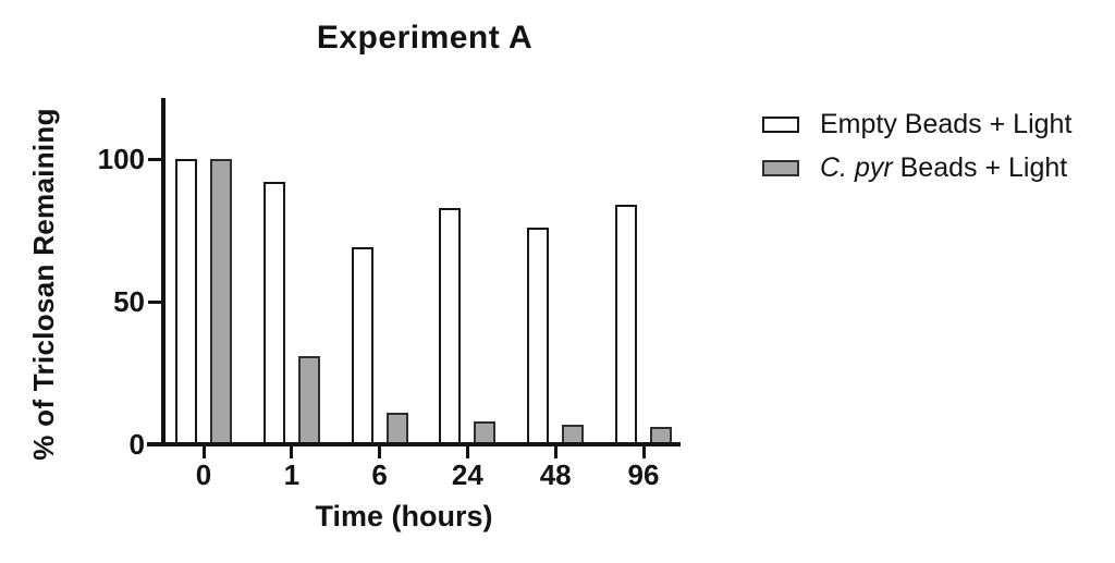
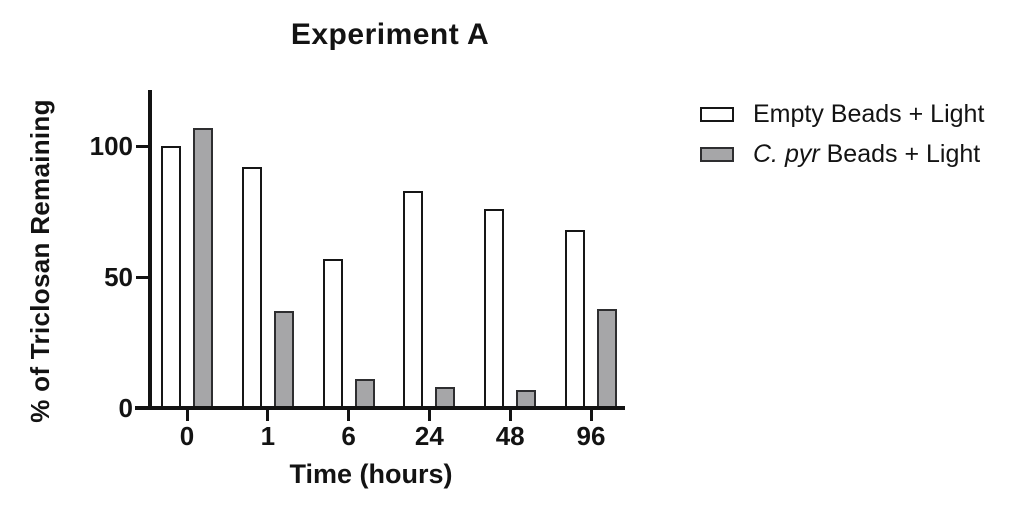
C. pyr Beads + Light/0: 100 -> 107
C. pyr Beads + Light/1: 31 -> 37
Empty Beads + Light/6: 69 -> 57
Empty Beads + Light/96: 84 -> 68
C. pyr Beads + Light/96: 6 -> 38
